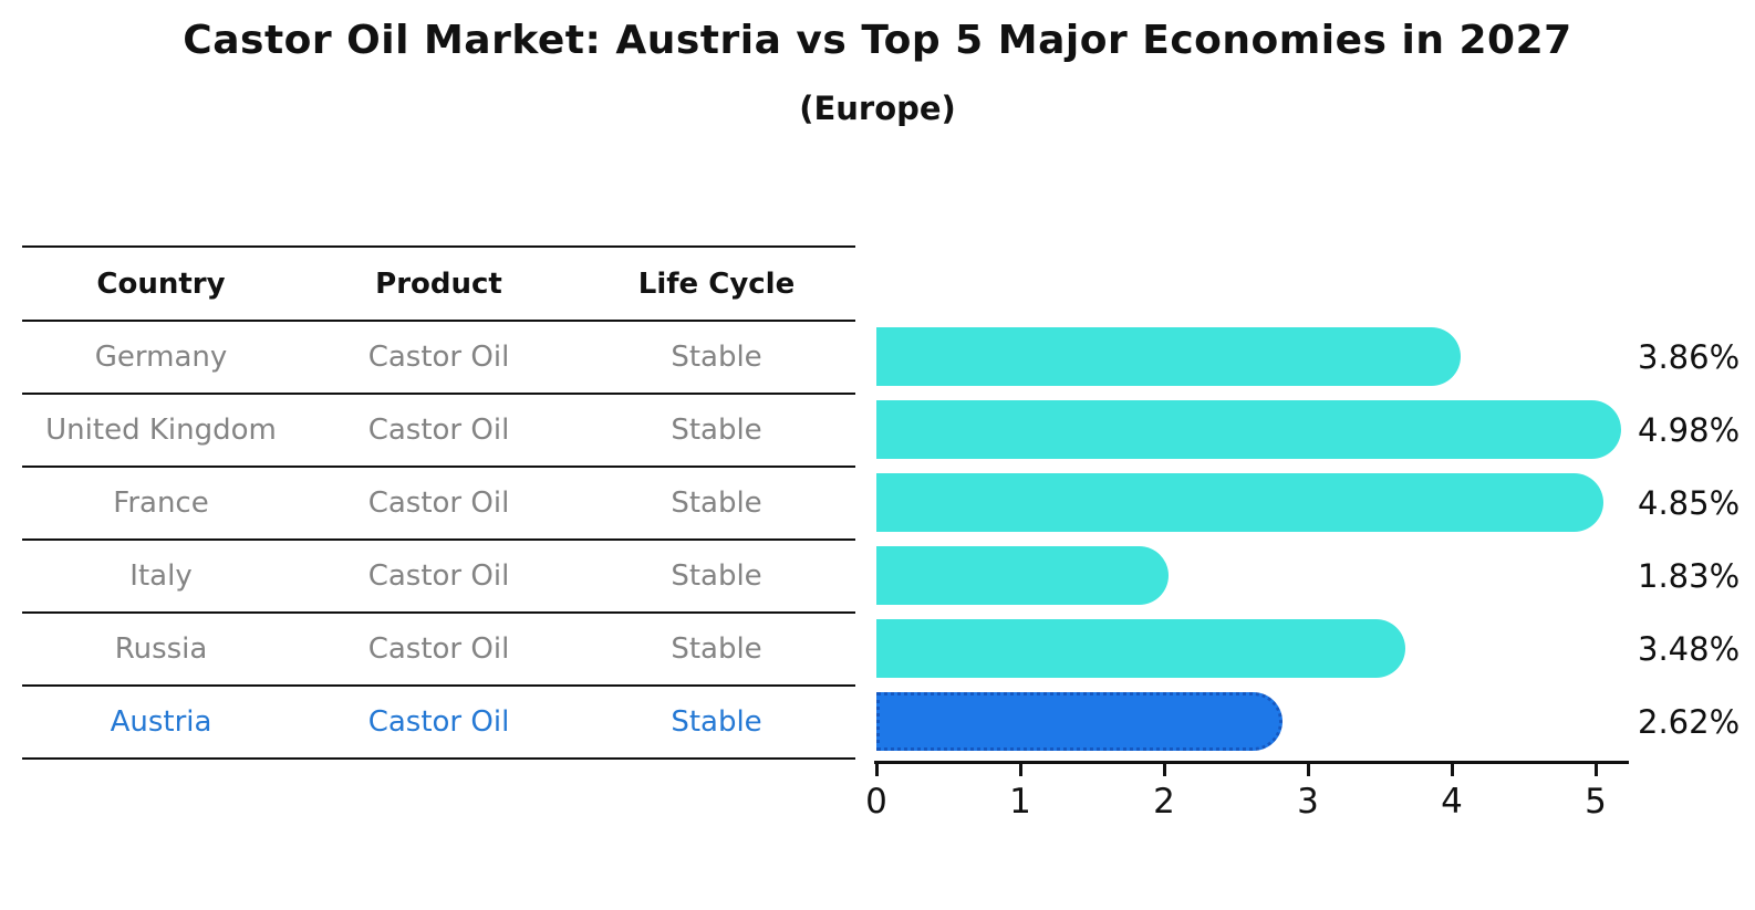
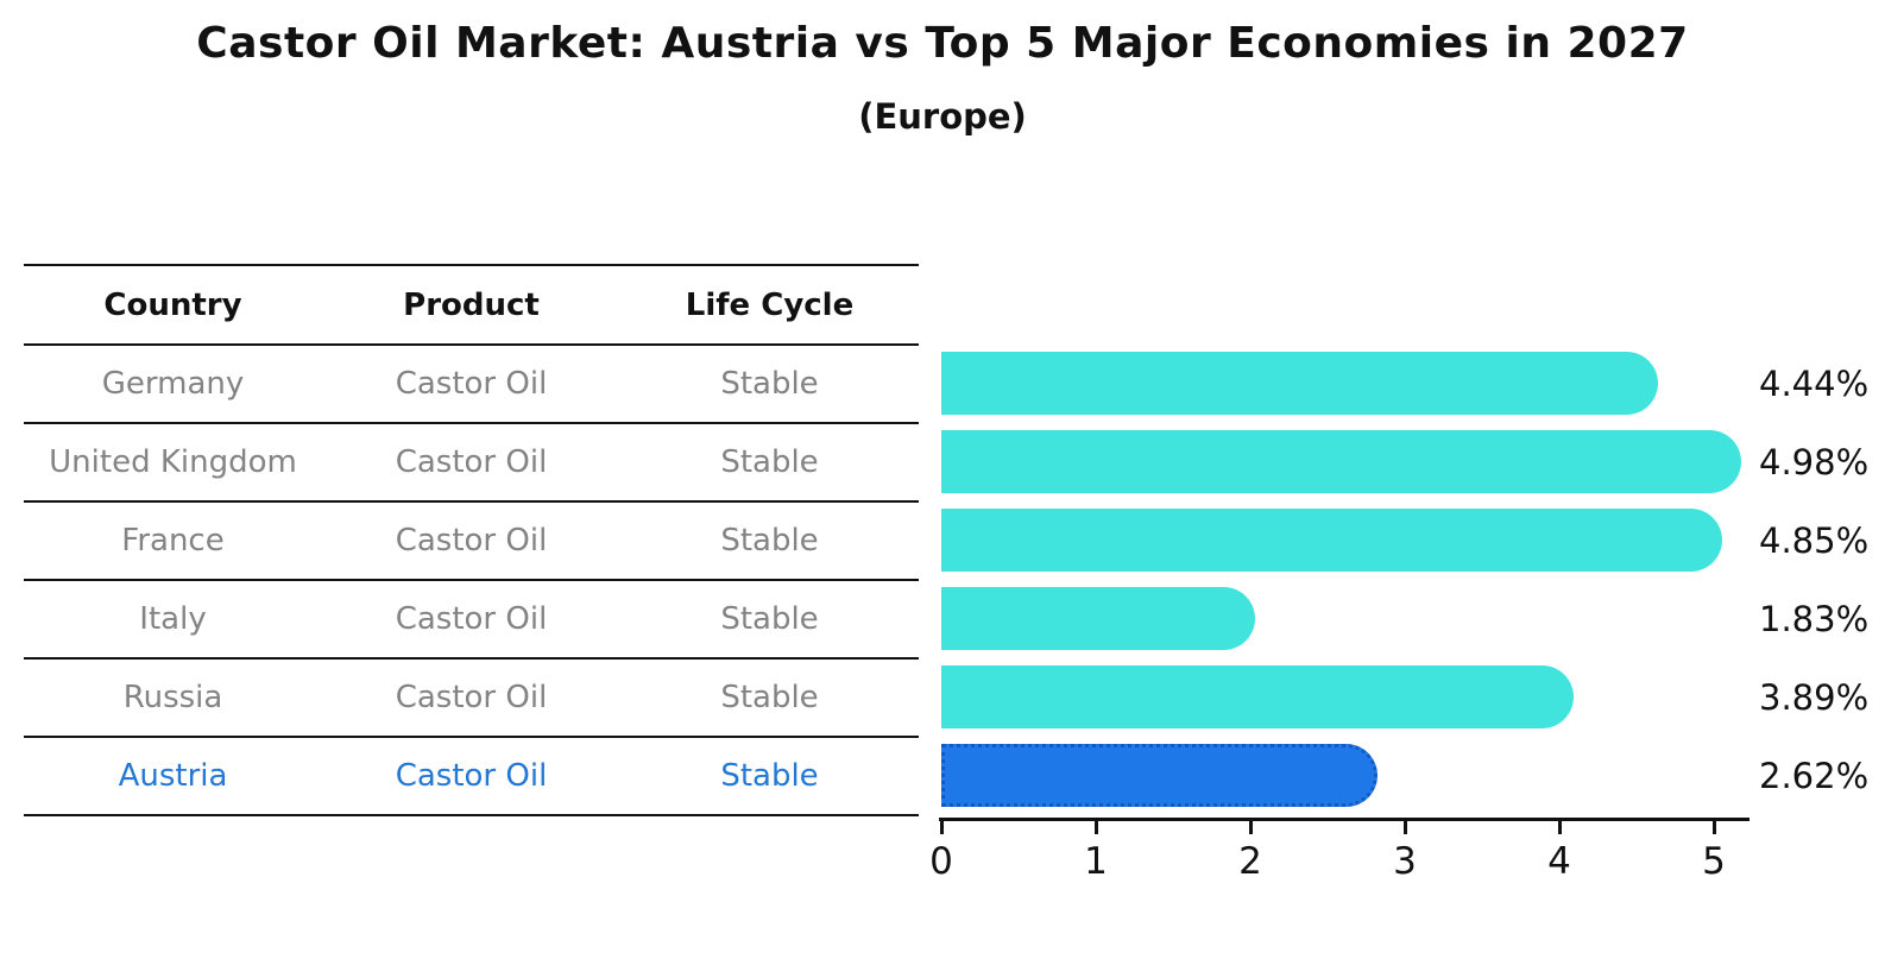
Germany: 3.86% -> 4.44%
Russia: 3.48% -> 3.89%
